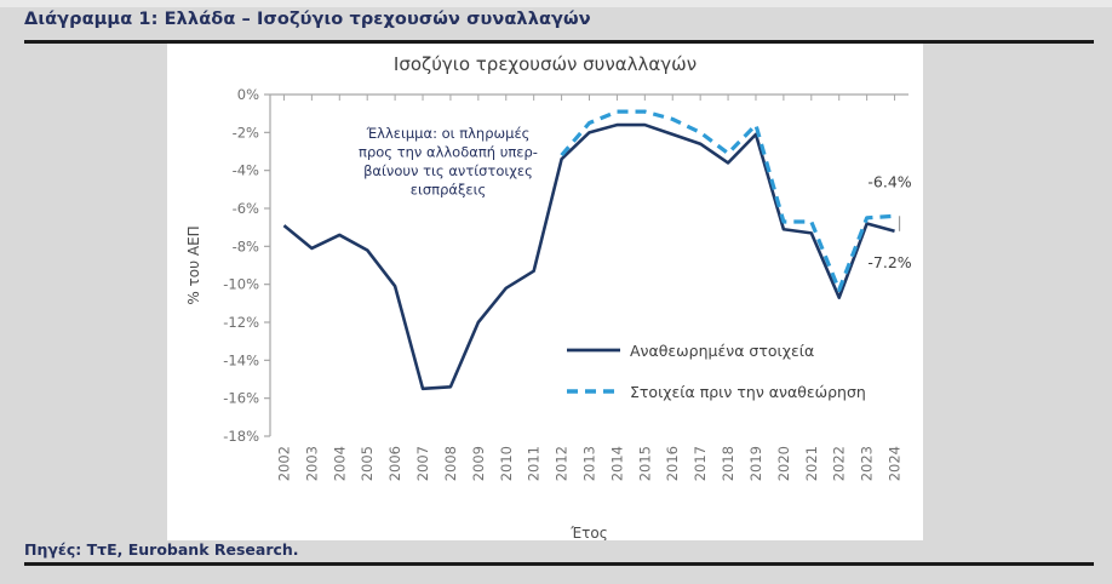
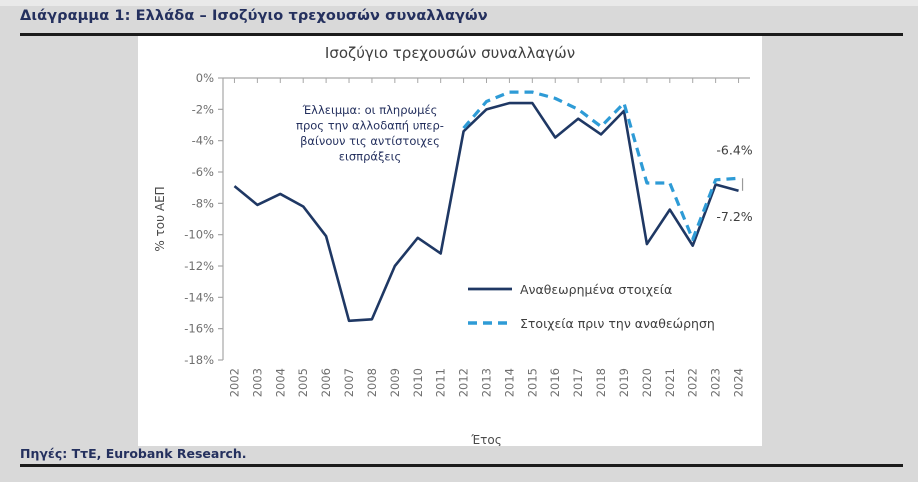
Αναθεωρημένα στοιχεία/2011: -9.3% -> -11.2%
Αναθεωρημένα στοιχεία/2016: -2.1% -> -3.8%
Αναθεωρημένα στοιχεία/2020: -7.1% -> -10.6%
Αναθεωρημένα στοιχεία/2021: -7.3% -> -8.4%
